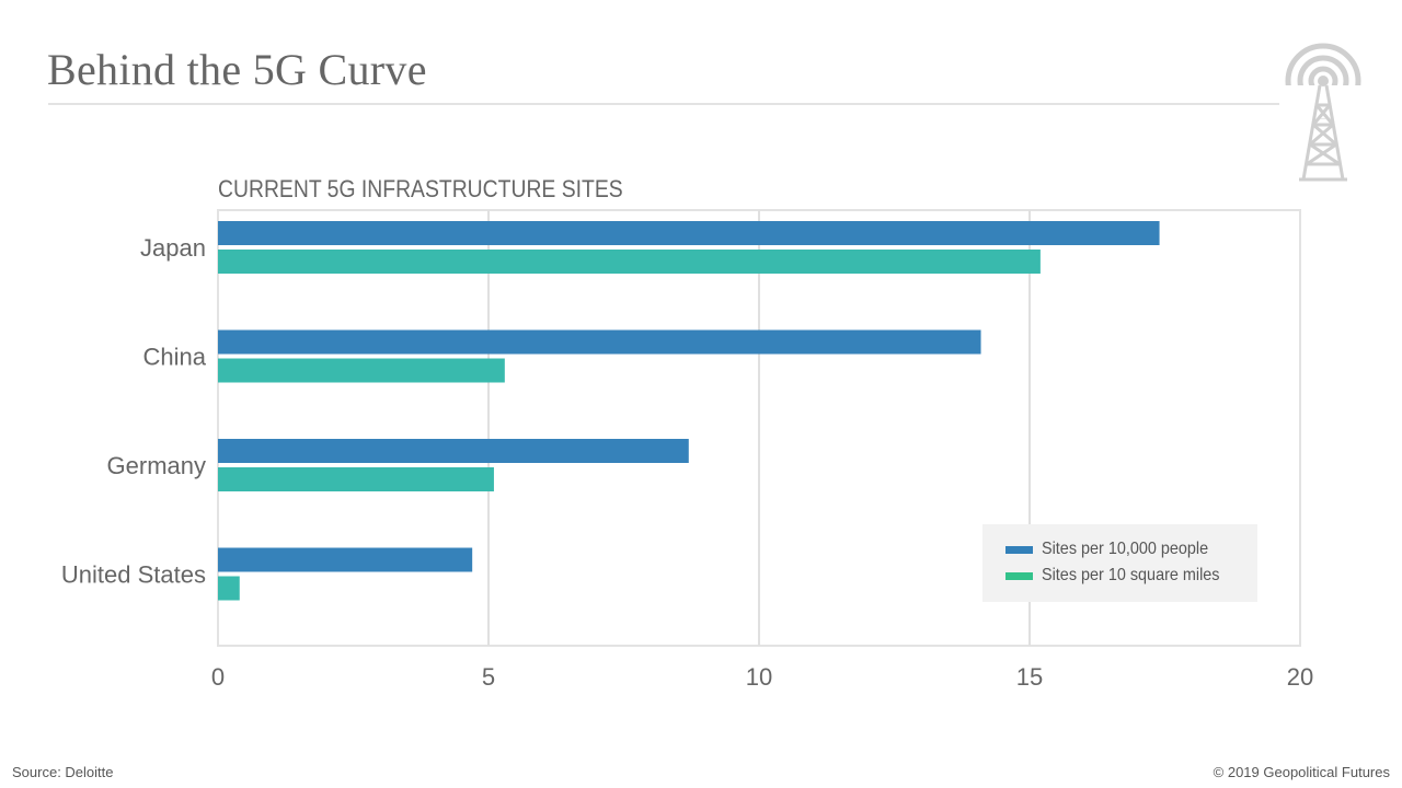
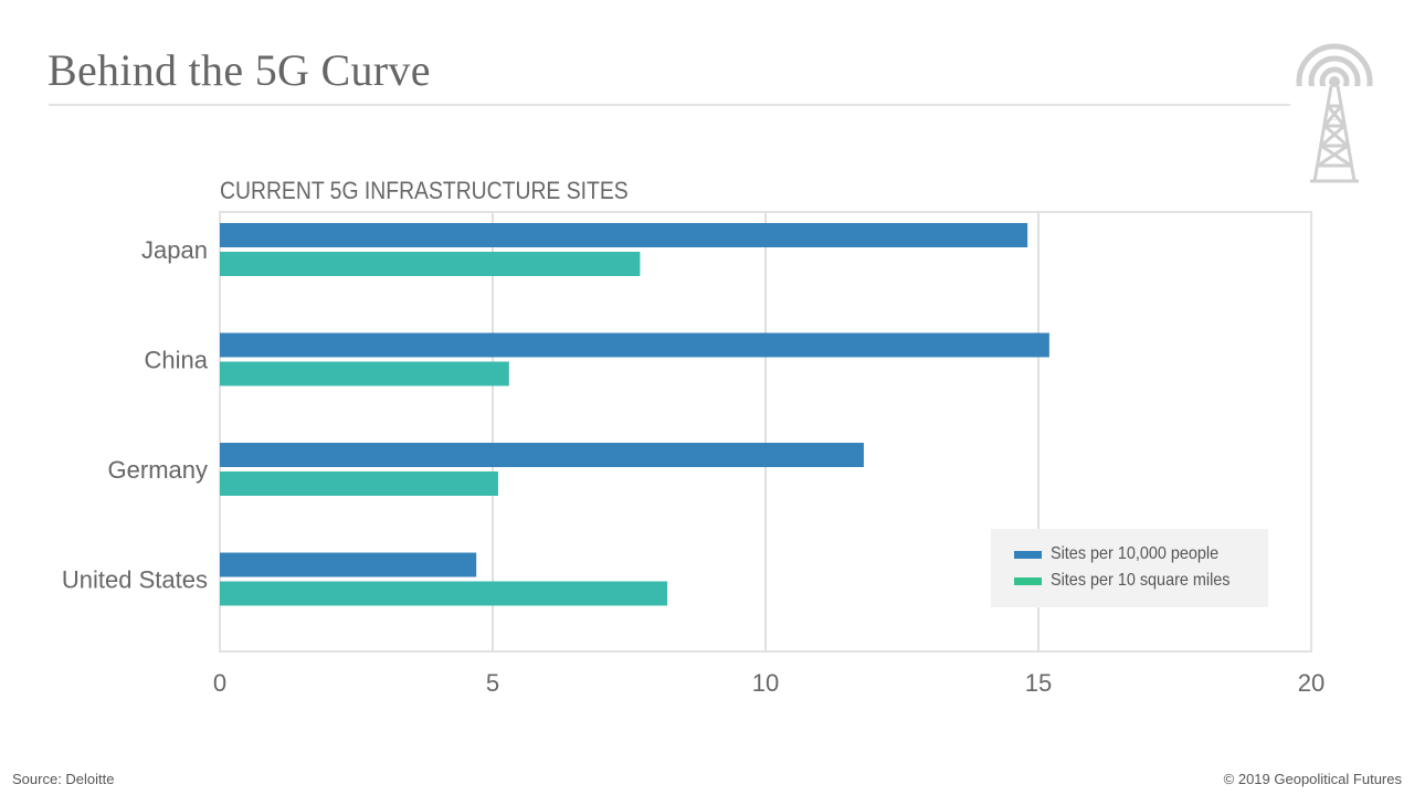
Sites per 10,000 people/Japan: 17.4 -> 14.8
Sites per 10 square miles/Japan: 15.2 -> 7.7
Sites per 10,000 people/China: 14.1 -> 15.2
Sites per 10,000 people/Germany: 8.7 -> 11.8
Sites per 10 square miles/United States: 0.4 -> 8.2
